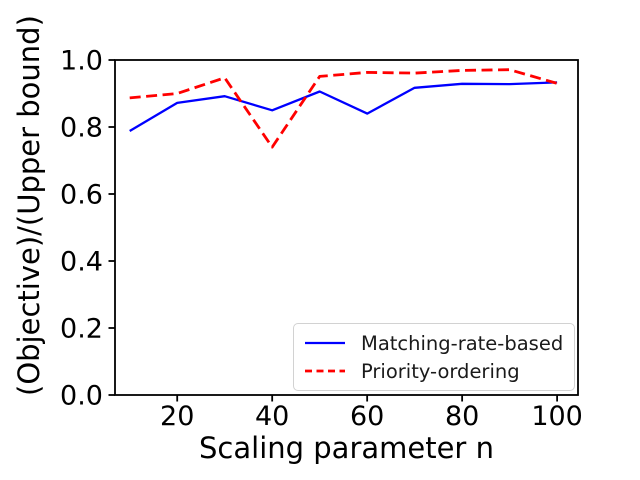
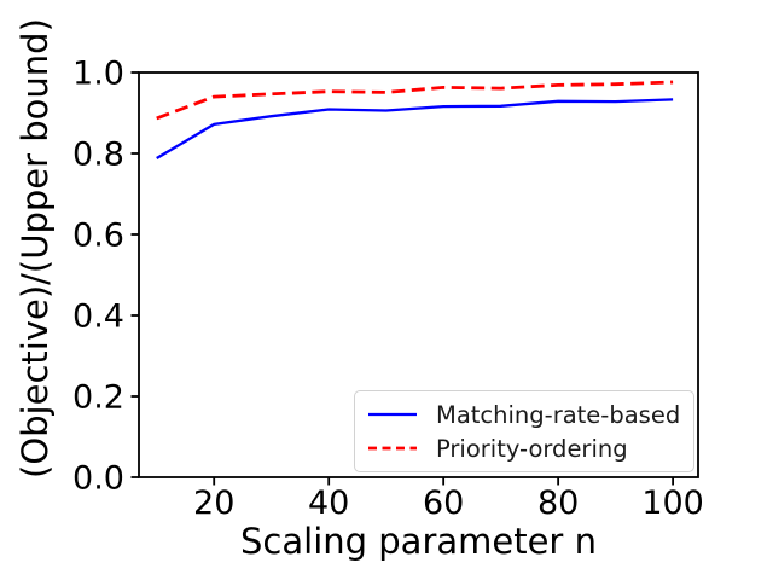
Priority-ordering/20: 0.90 -> 0.94
Matching-rate-based/40: 0.85 -> 0.91
Priority-ordering/40: 0.74 -> 0.95
Matching-rate-based/60: 0.84 -> 0.92
Priority-ordering/100: 0.93 -> 0.98
